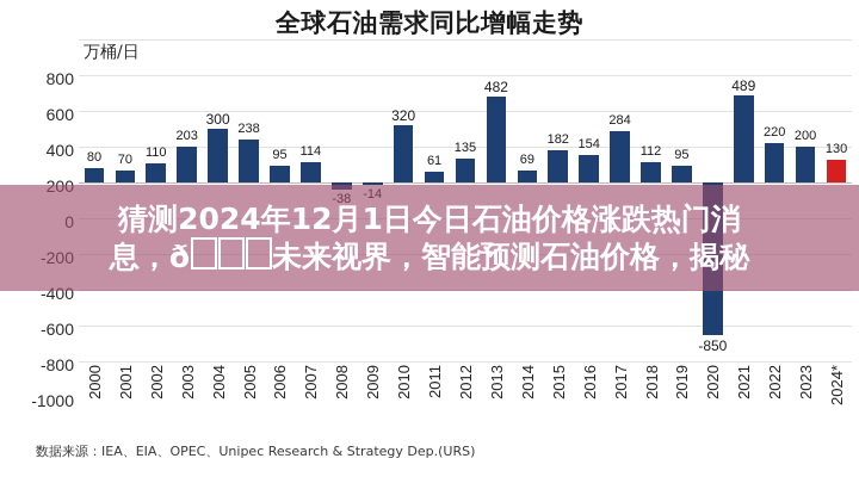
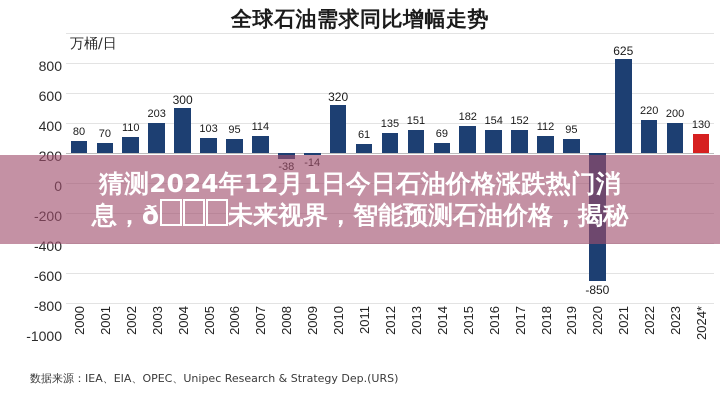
2005: 238 -> 103
2013: 482 -> 151
2017: 284 -> 152
2021: 489 -> 625
